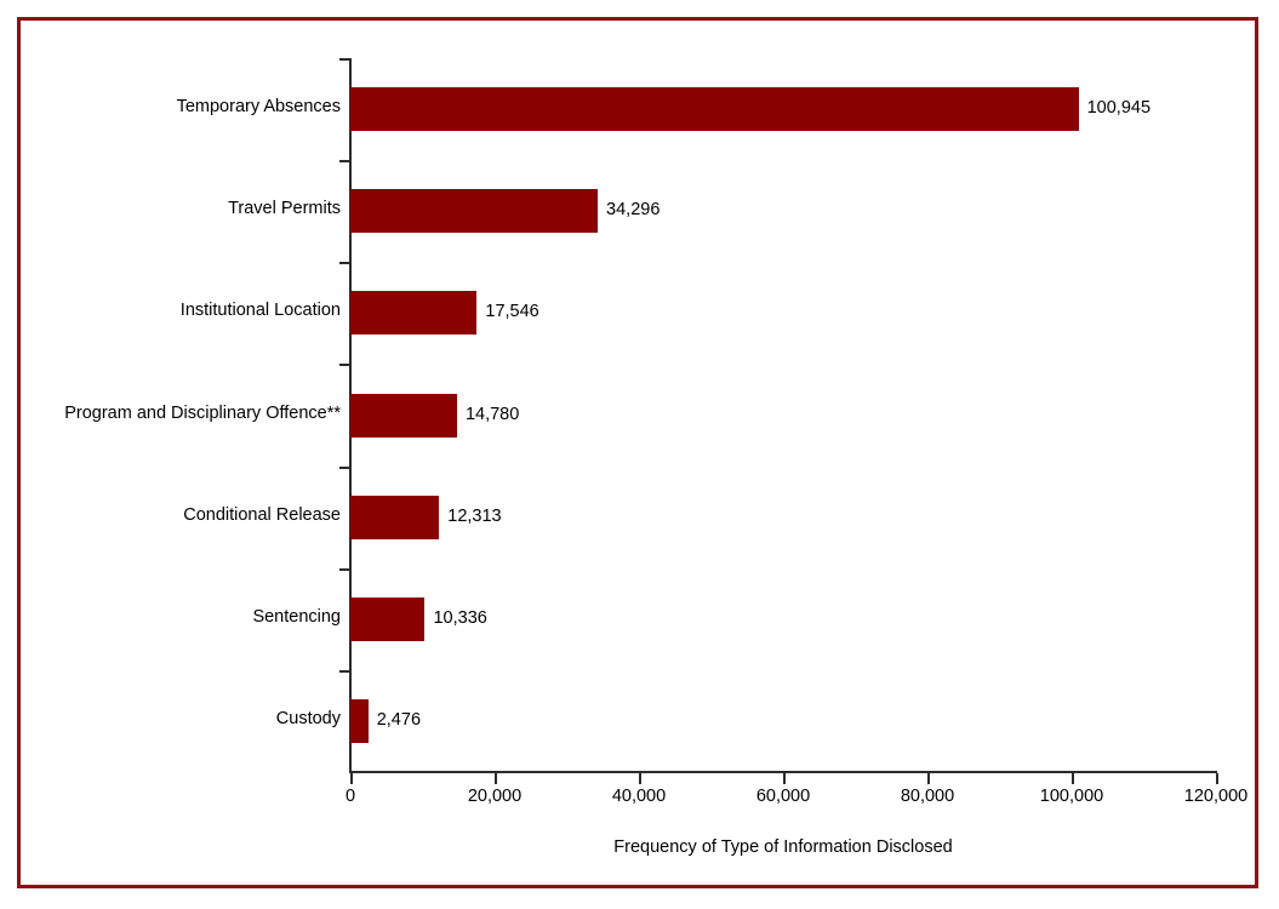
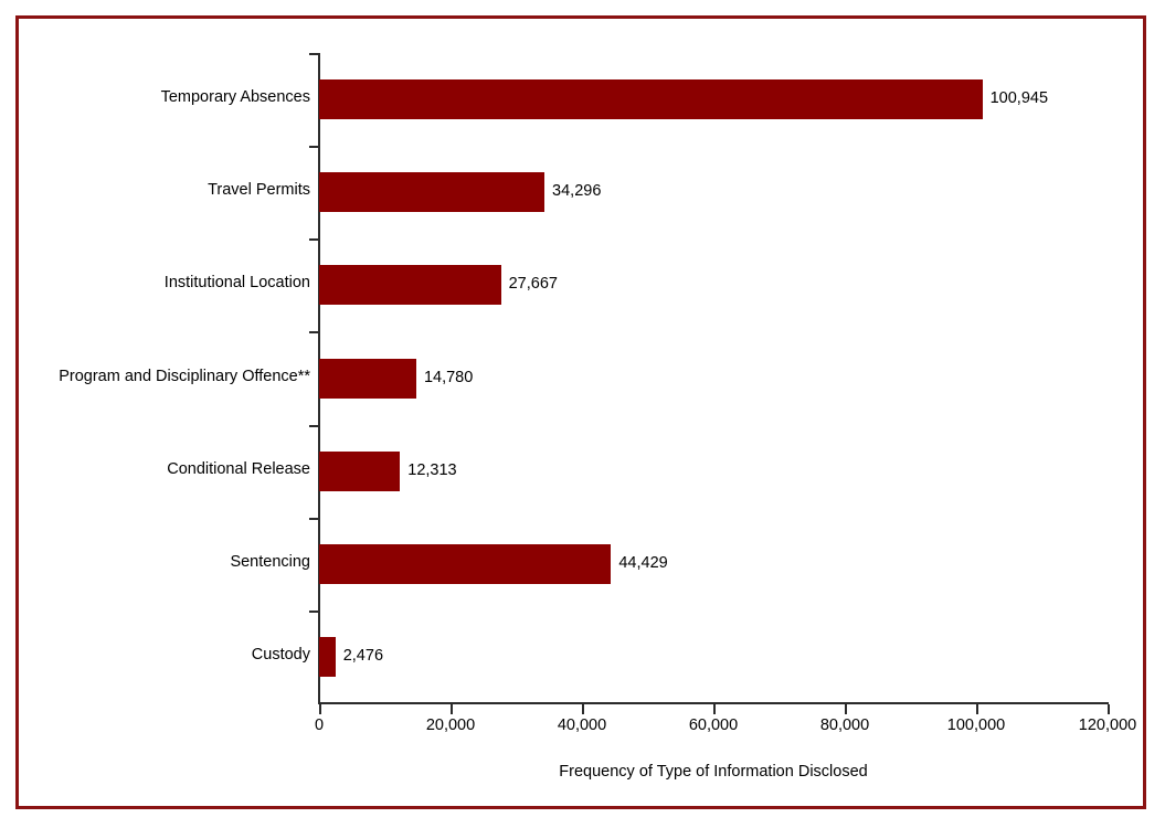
Institutional Location: 17,546 -> 27,667
Sentencing: 10,336 -> 44,429
